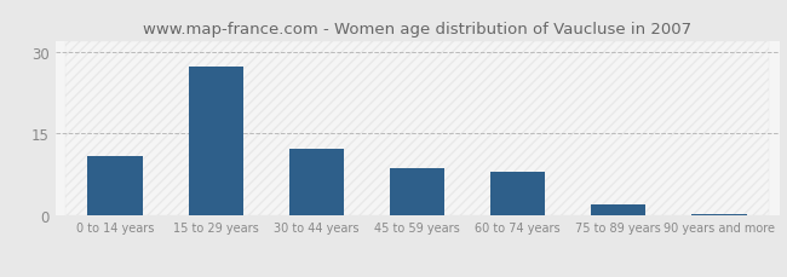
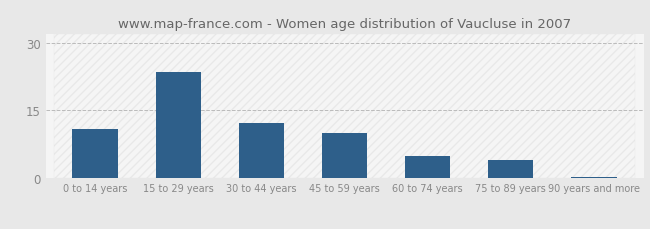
15 to 29 years: 27.2 -> 23.5
45 to 59 years: 8.8 -> 10.0
60 to 74 years: 8.0 -> 5.0
75 to 89 years: 2.0 -> 4.0
